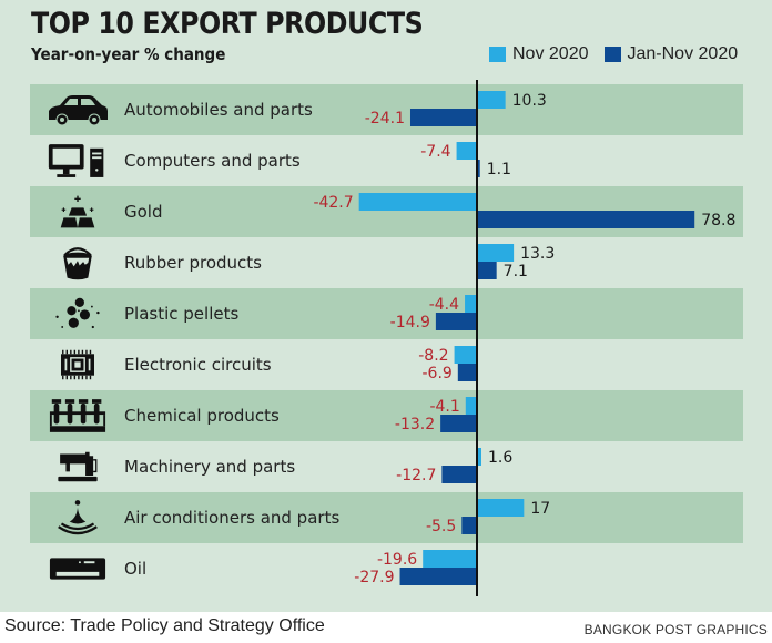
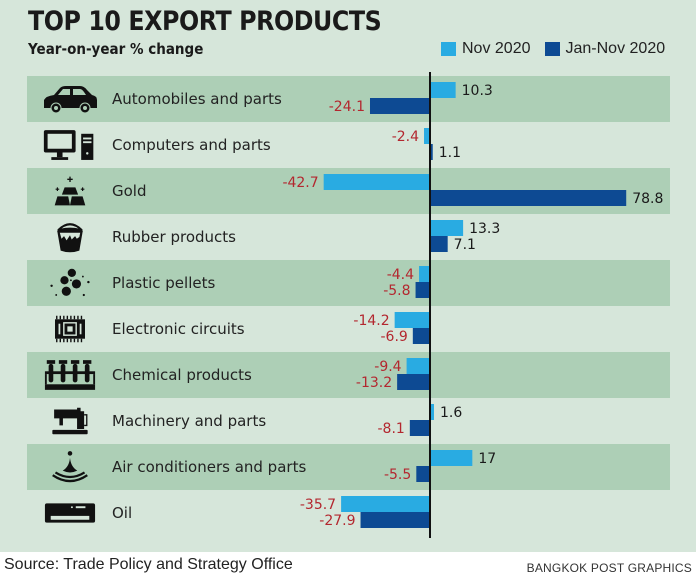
Nov 2020/Computers and parts: -7.4 -> -2.4
Jan-Nov 2020/Plastic pellets: -14.9 -> -5.8
Nov 2020/Electronic circuits: -8.2 -> -14.2
Nov 2020/Chemical products: -4.1 -> -9.4
Jan-Nov 2020/Machinery and parts: -12.7 -> -8.1
Nov 2020/Oil: -19.6 -> -35.7
